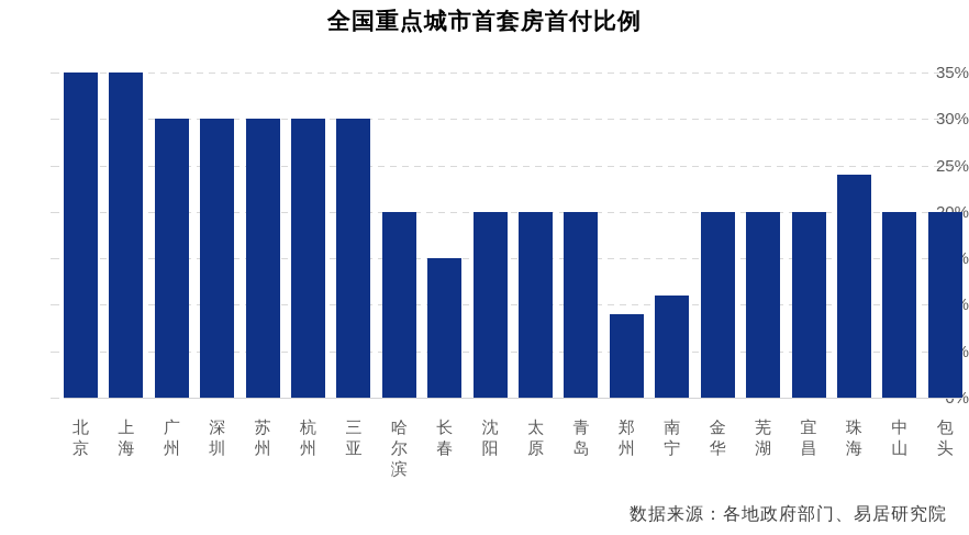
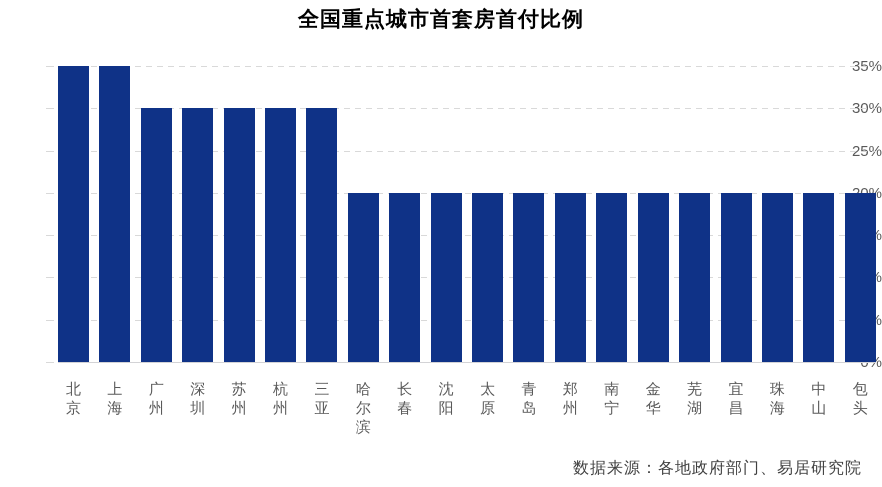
长春: 15% -> 20%
郑州: 9% -> 20%
南宁: 11% -> 20%
珠海: 24% -> 20%
